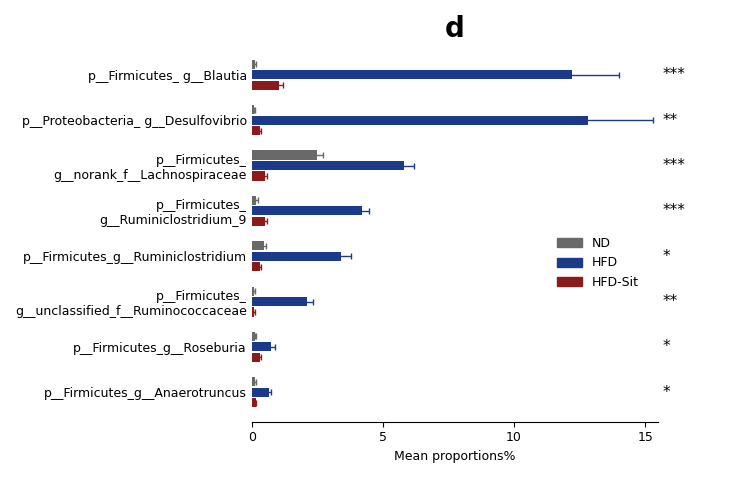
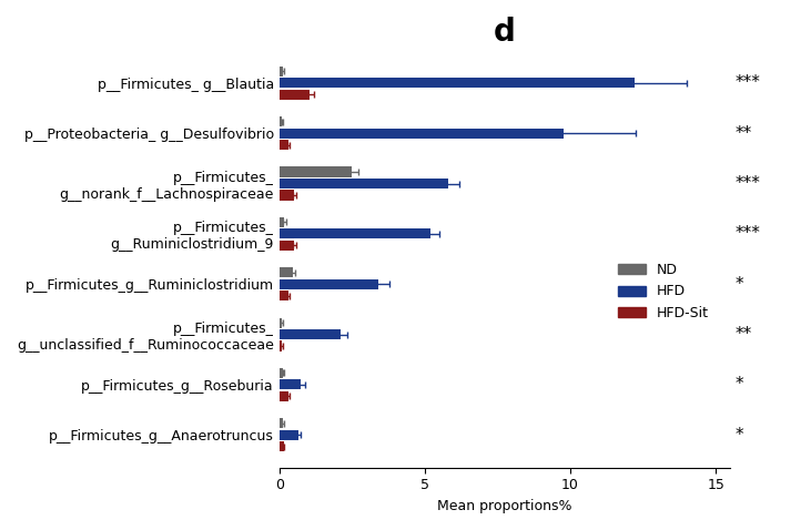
HFD/p__Proteobacteria_ g__Desulfovibrio: 12.80 -> 9.75
HFD/p__Firmicutes_ g__Ruminiclostridium_9: 4.20 -> 5.20
